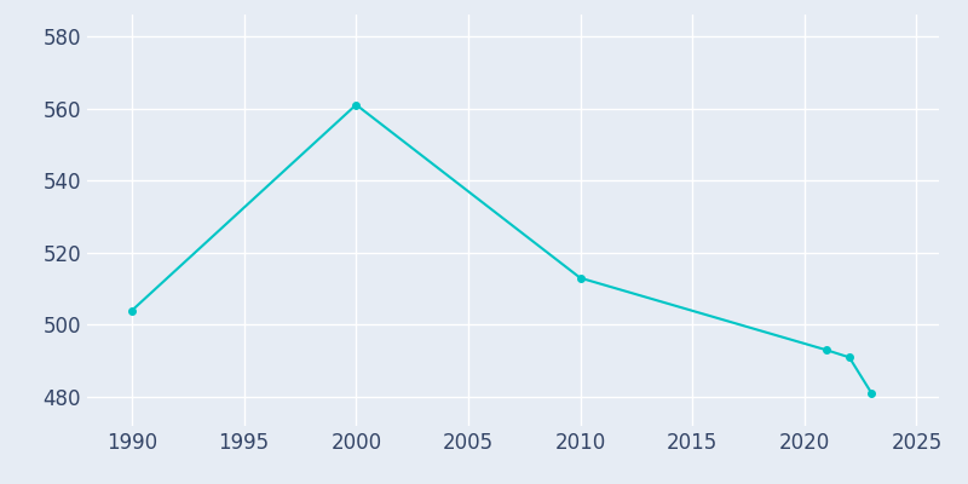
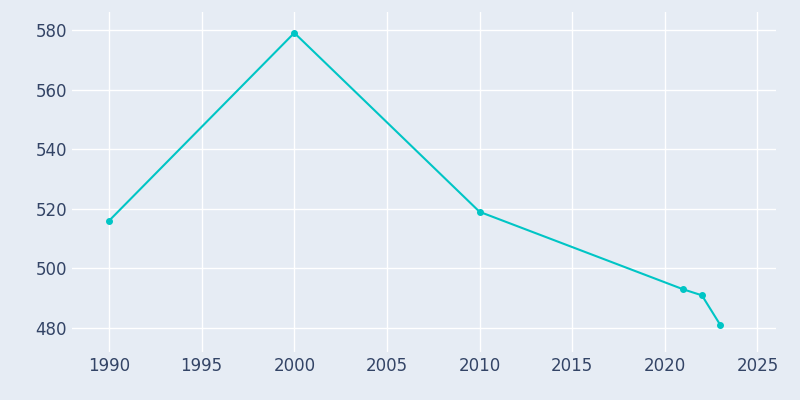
1990: 504 -> 516
2000: 561 -> 579
2010: 513 -> 519
